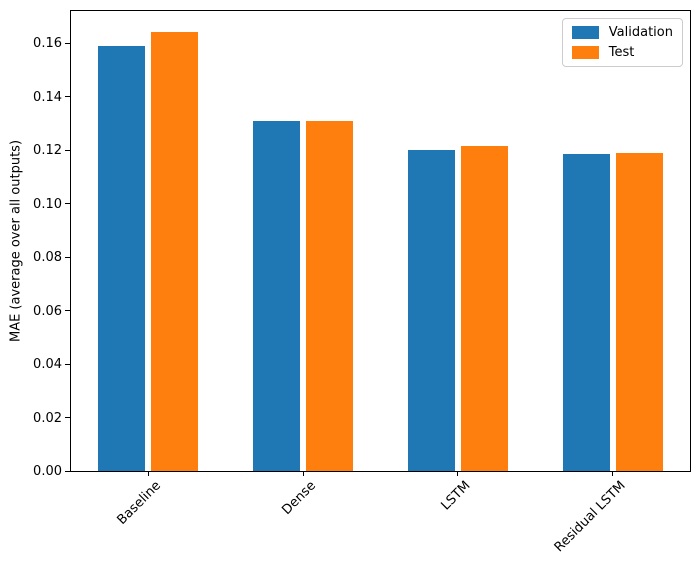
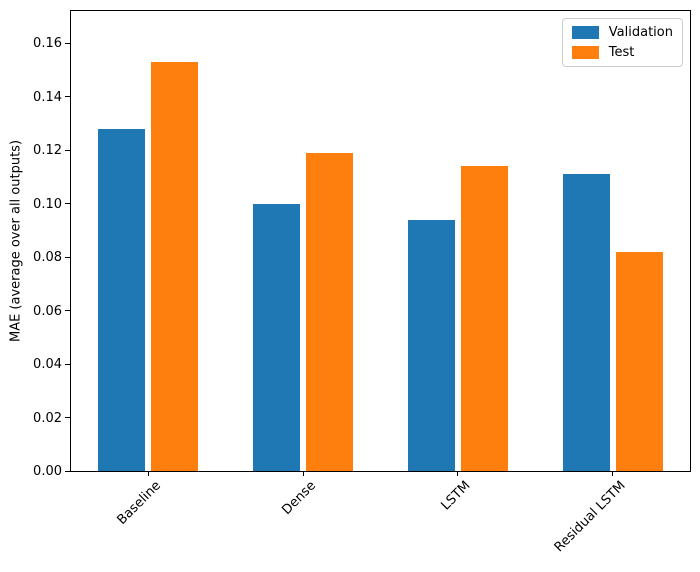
Validation/Baseline: 0.159 -> 0.128
Test/Baseline: 0.164 -> 0.153
Validation/Dense: 0.131 -> 0.100
Test/Dense: 0.131 -> 0.119
Validation/LSTM: 0.120 -> 0.094
Test/LSTM: 0.121 -> 0.114
Validation/Residual LSTM: 0.118 -> 0.111
Test/Residual LSTM: 0.119 -> 0.082
